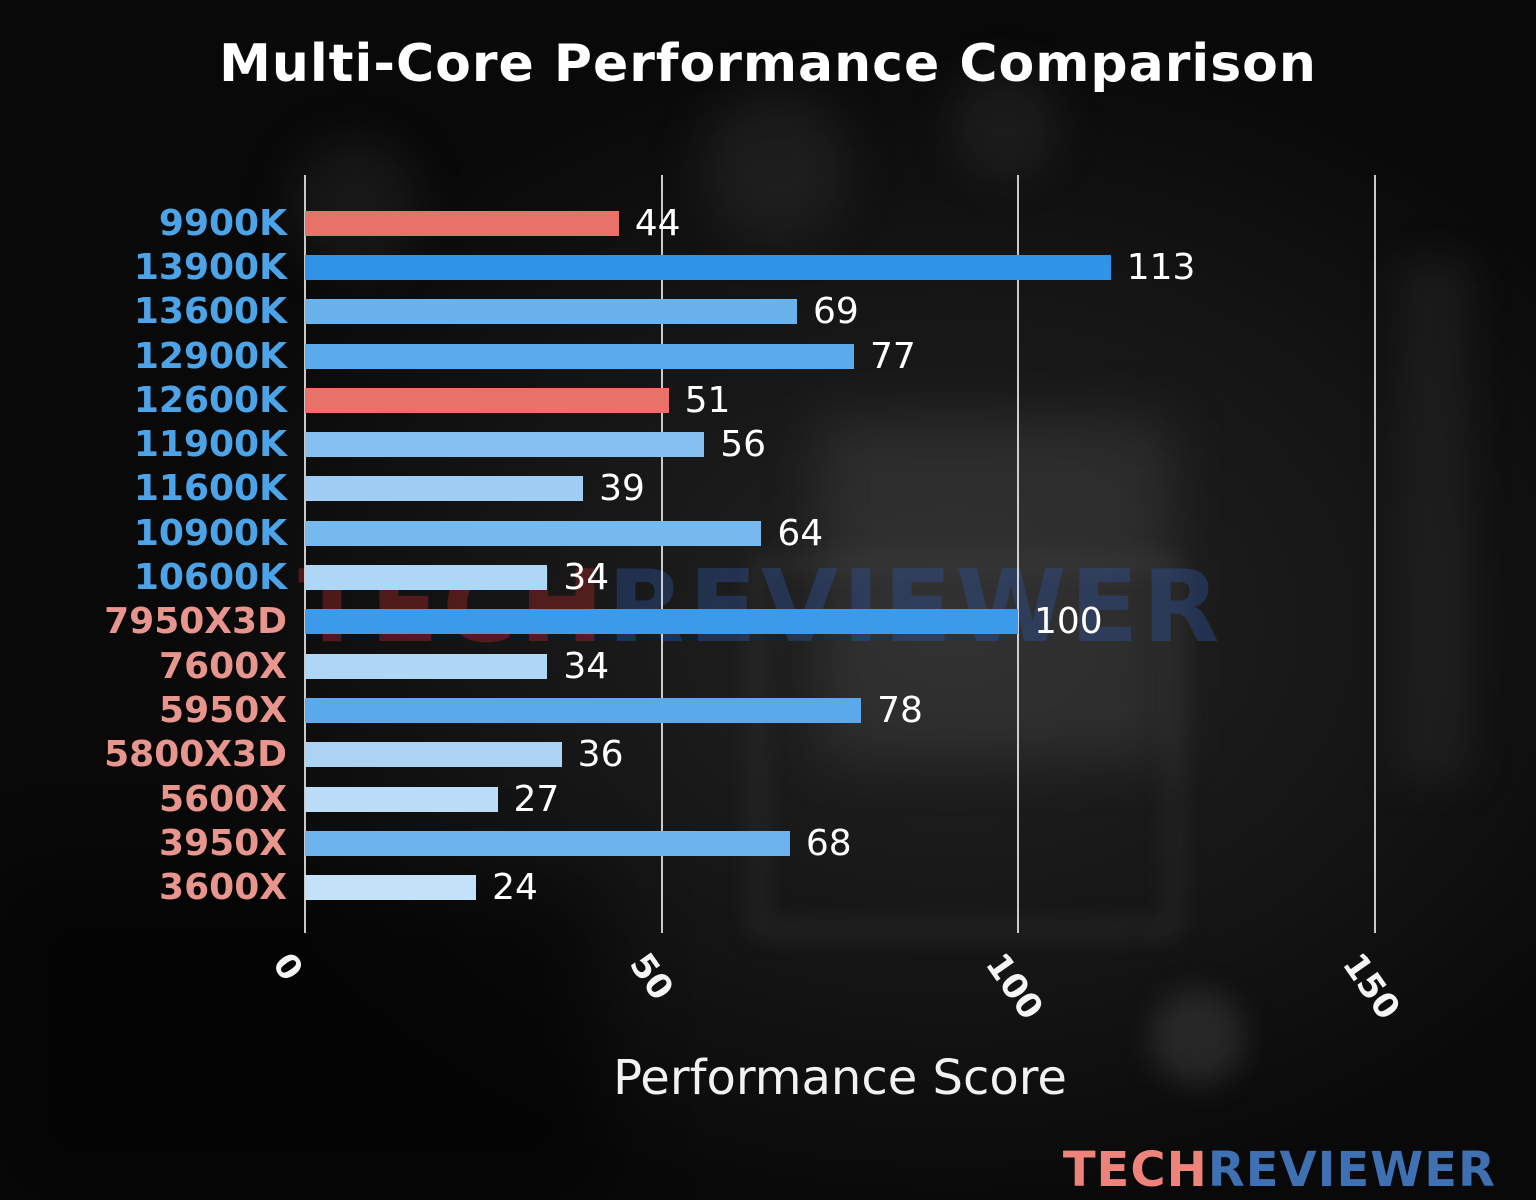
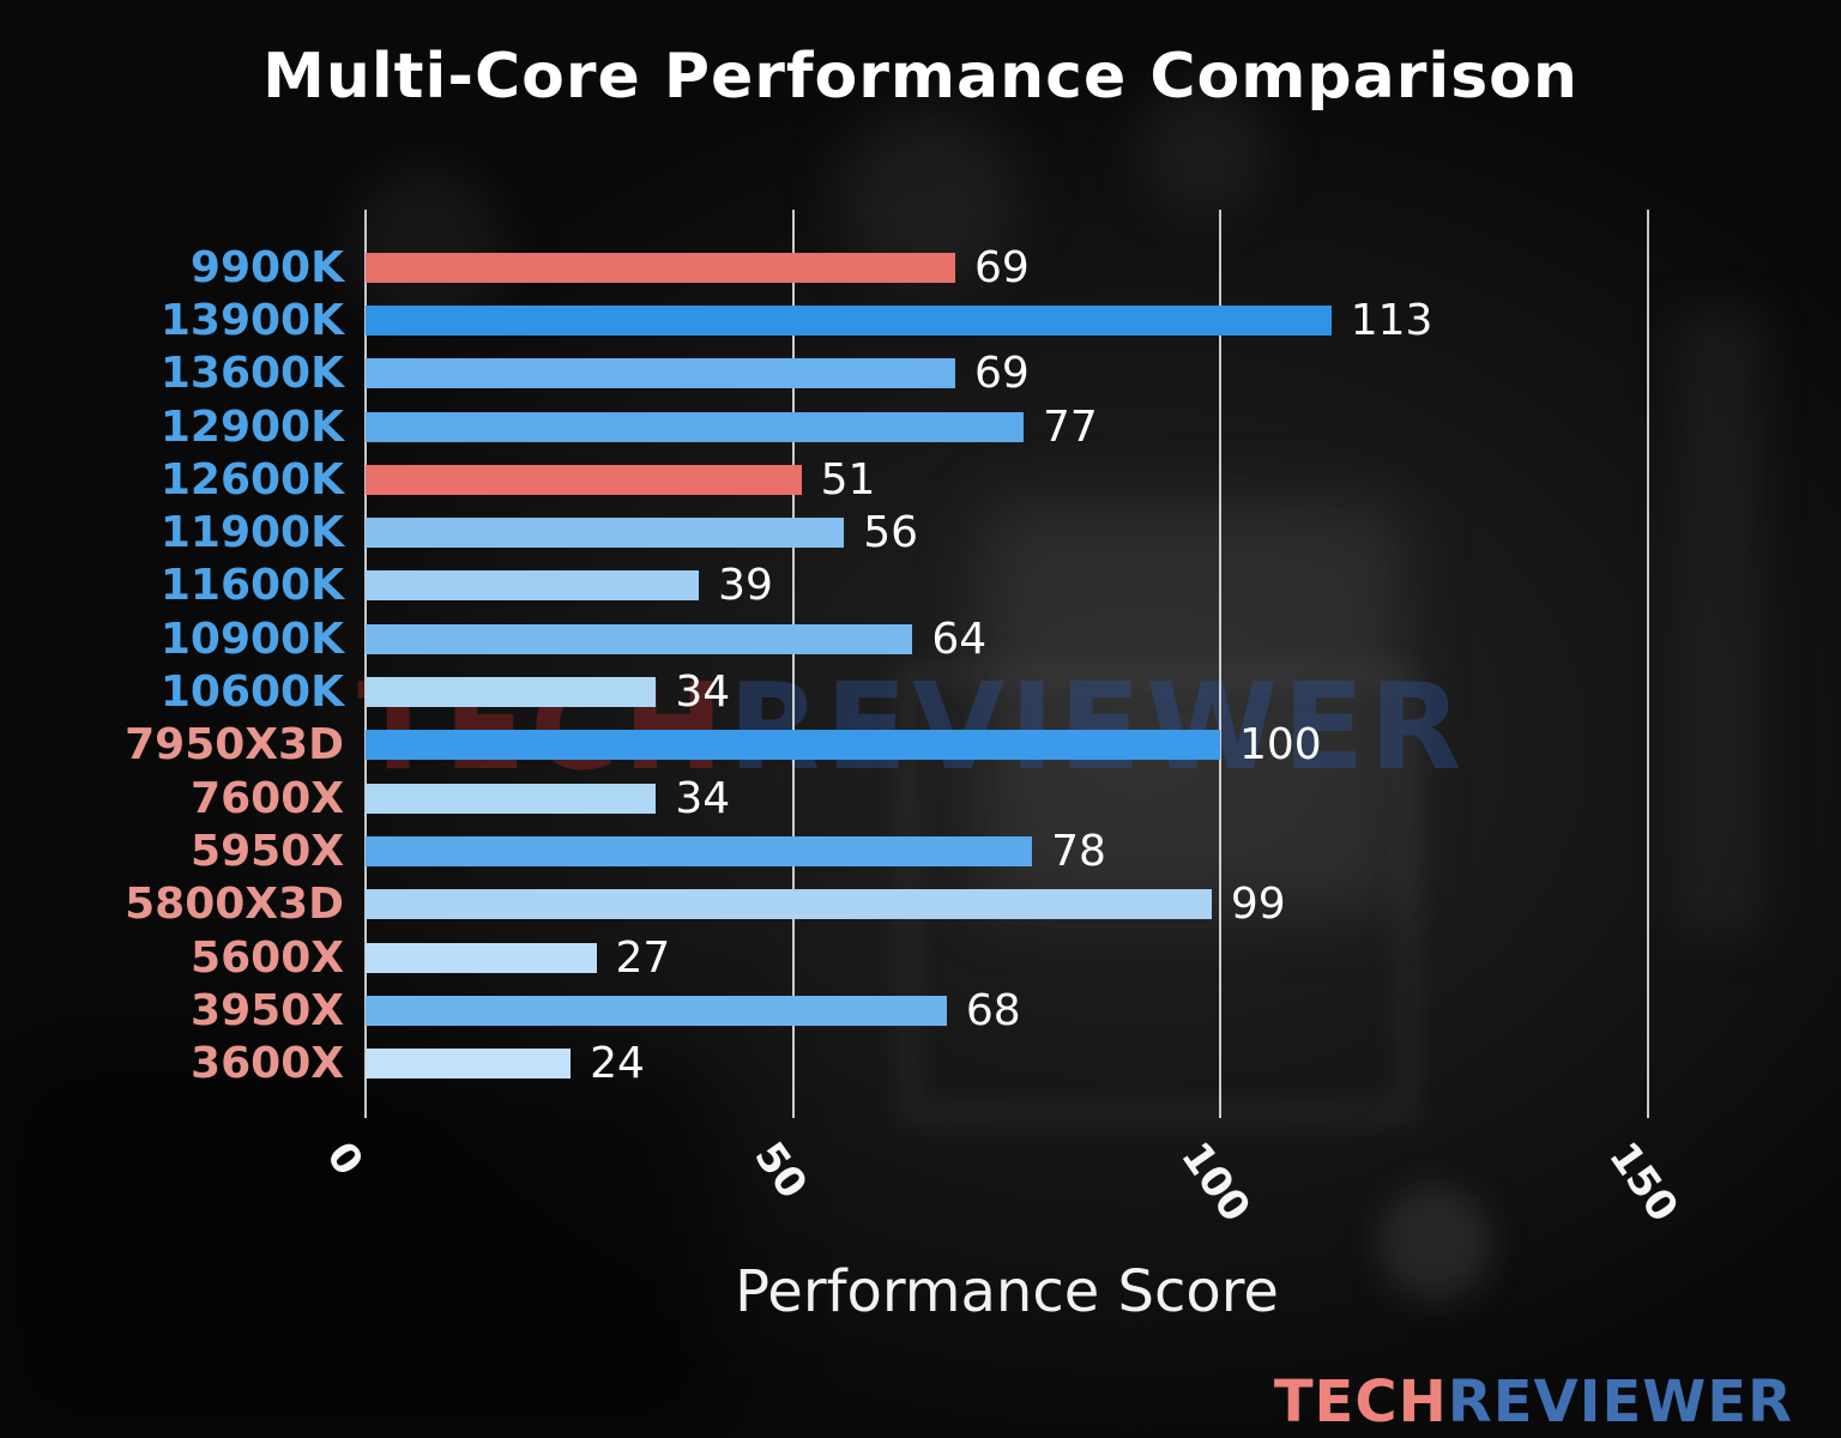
9900K: 44 -> 69
5800X3D: 36 -> 99
